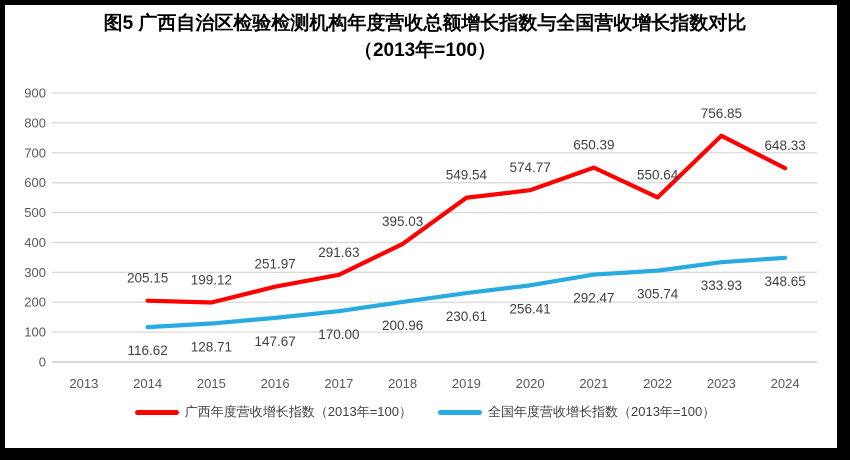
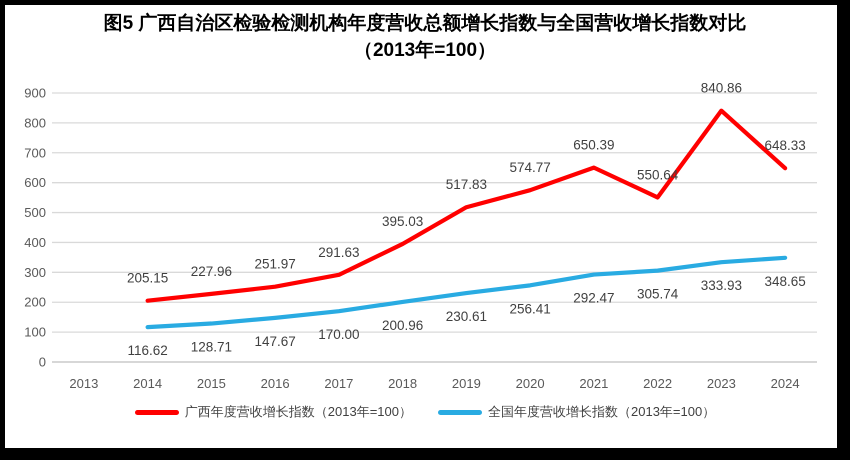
广西年度营收增长指数（2013年=100）/2015: 199.12 -> 227.96
广西年度营收增长指数（2013年=100）/2019: 549.54 -> 517.83
广西年度营收增长指数（2013年=100）/2023: 756.85 -> 840.86
